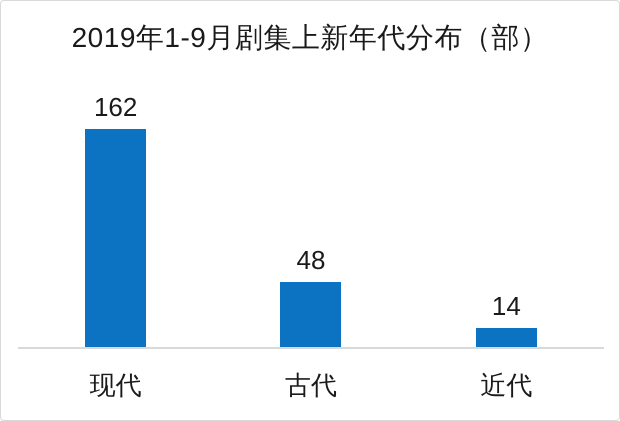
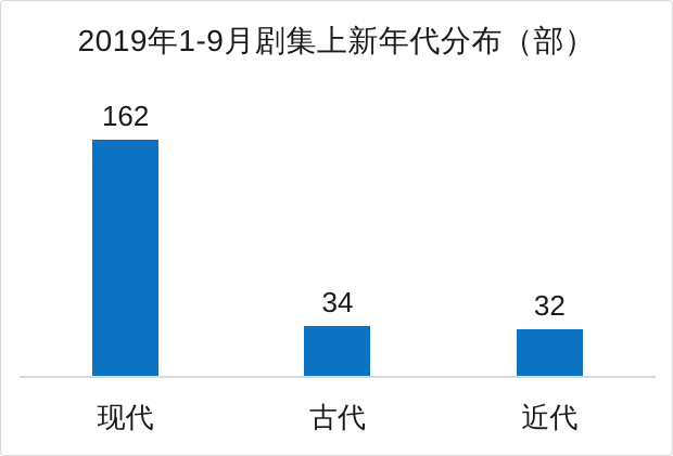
古代: 48 -> 34
近代: 14 -> 32
